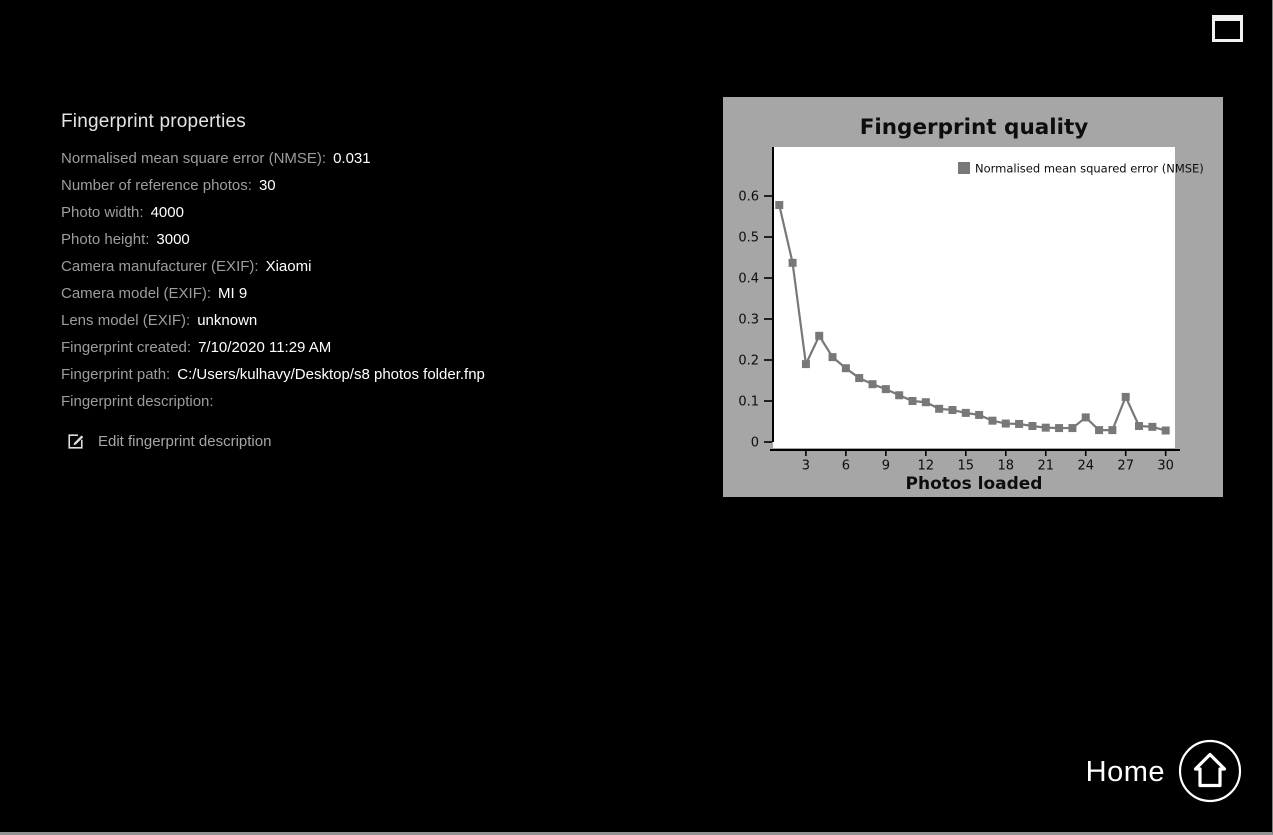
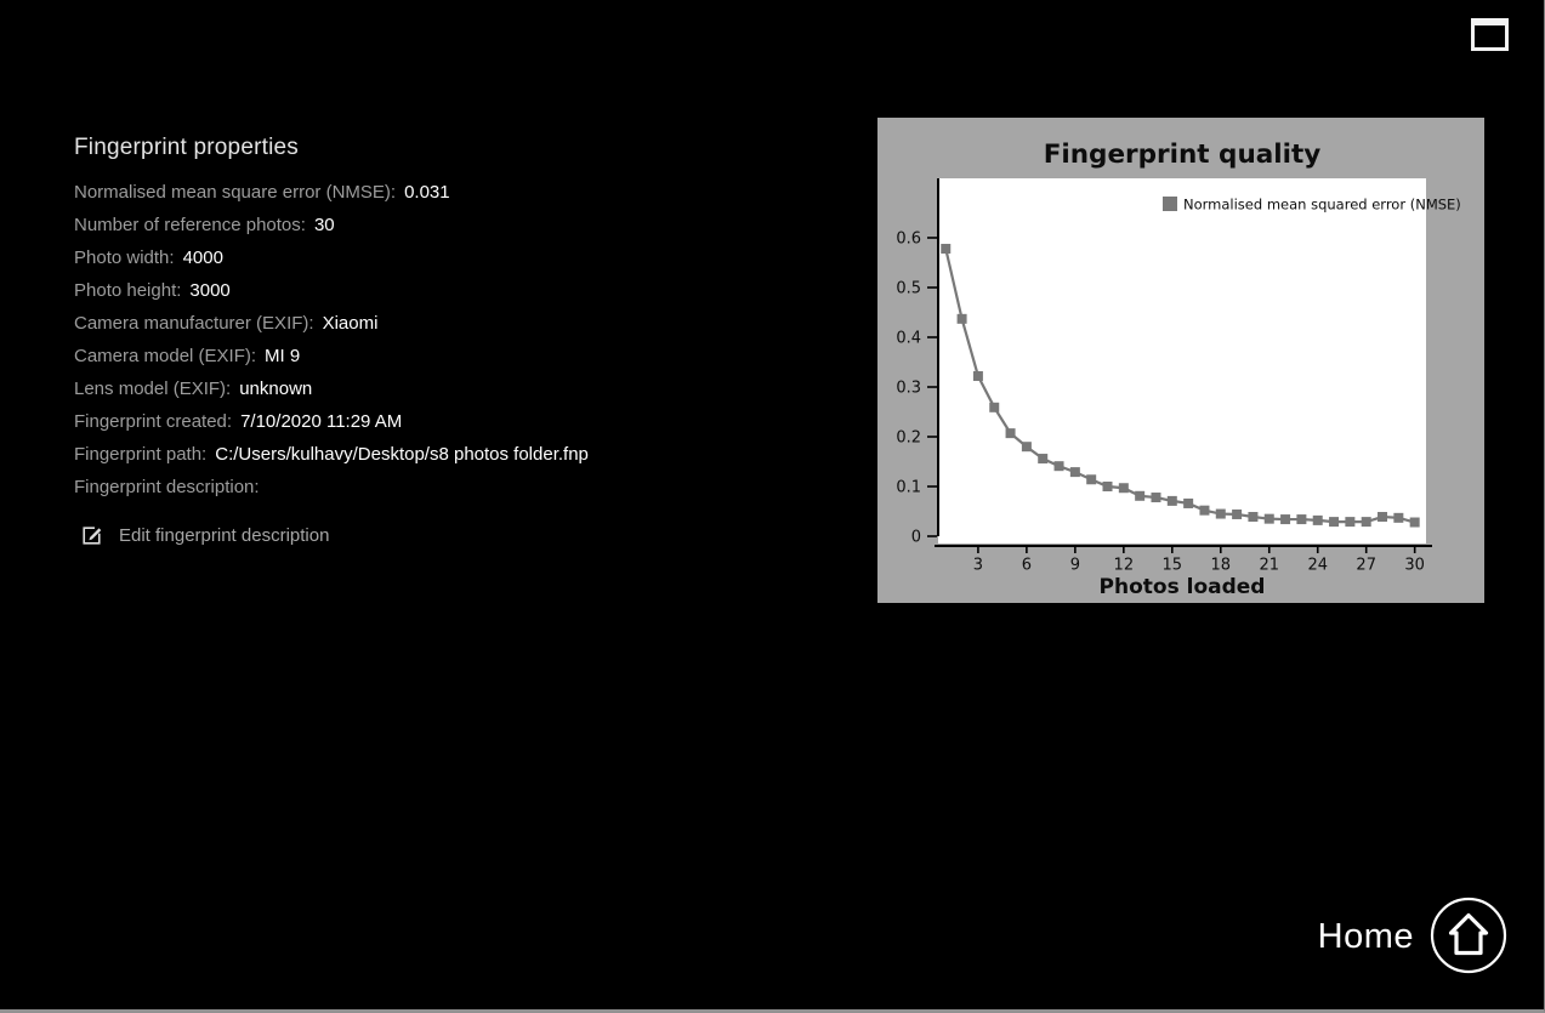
3: 0.19 -> 0.32
24: 0.06 -> 0.03
27: 0.11 -> 0.03
